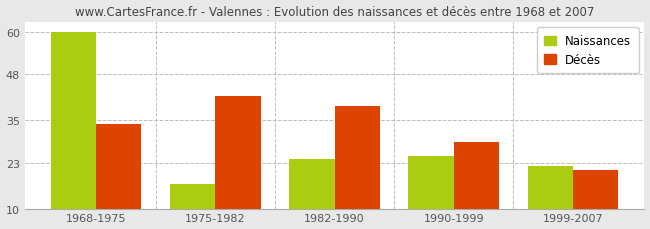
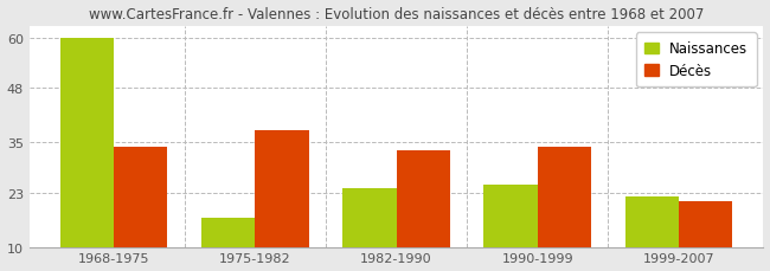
Décès/1975-1982: 42 -> 38
Décès/1982-1990: 39 -> 33
Décès/1990-1999: 29 -> 34
